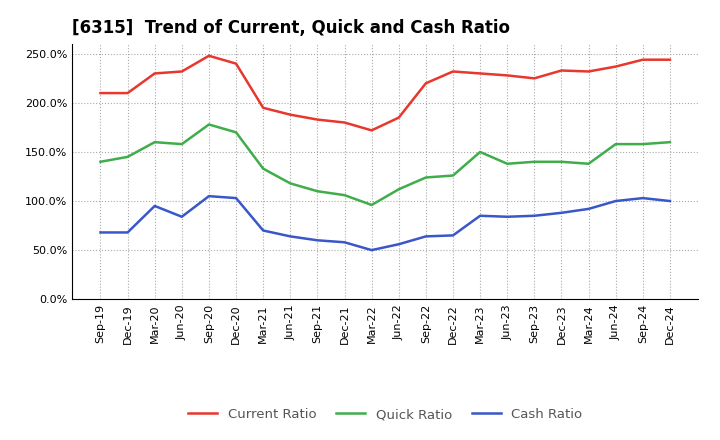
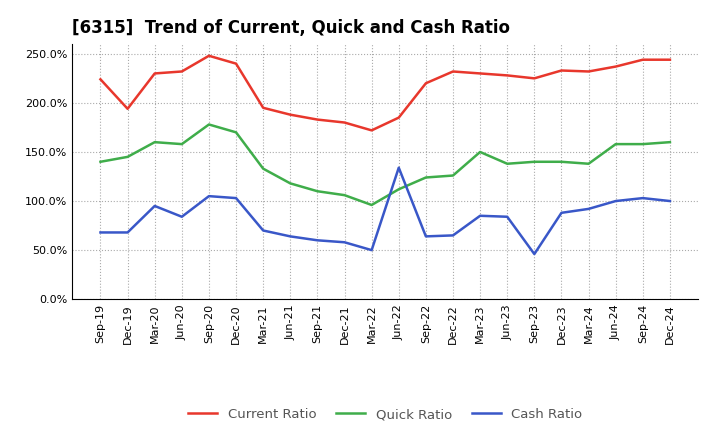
Current Ratio/Sep-19: 210% -> 224%
Current Ratio/Dec-19: 210% -> 194%
Cash Ratio/Jun-22: 56% -> 134%
Cash Ratio/Sep-23: 85% -> 46%
